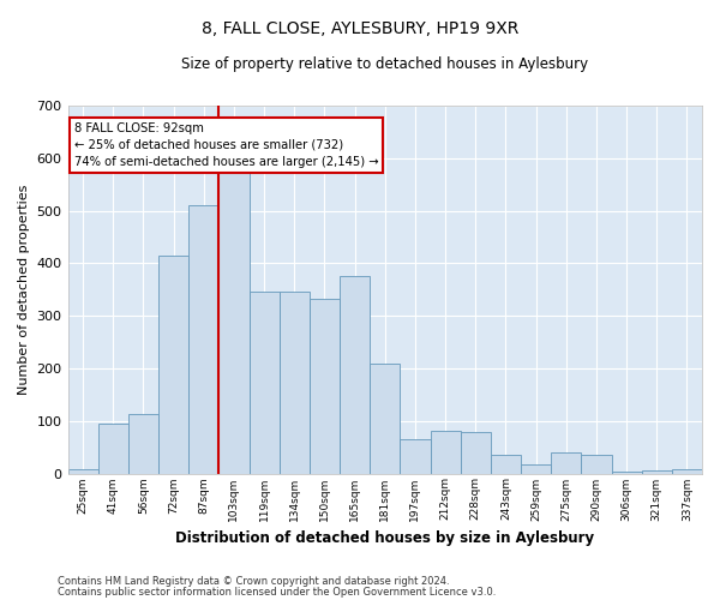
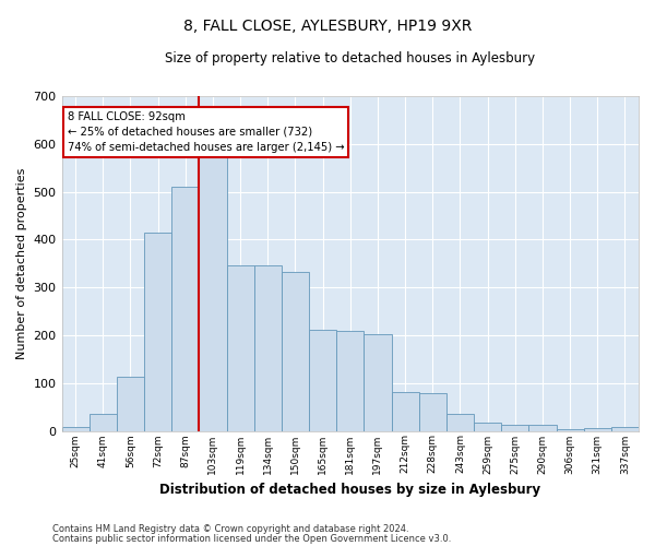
41sqm: 95 -> 35
165sqm: 375 -> 212
197sqm: 65 -> 203
275sqm: 40 -> 12
290sqm: 35 -> 12
